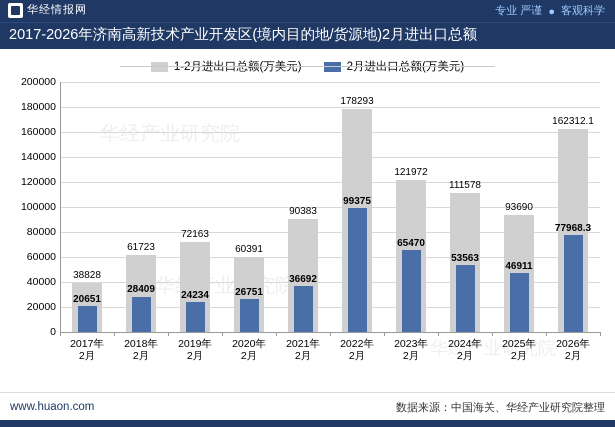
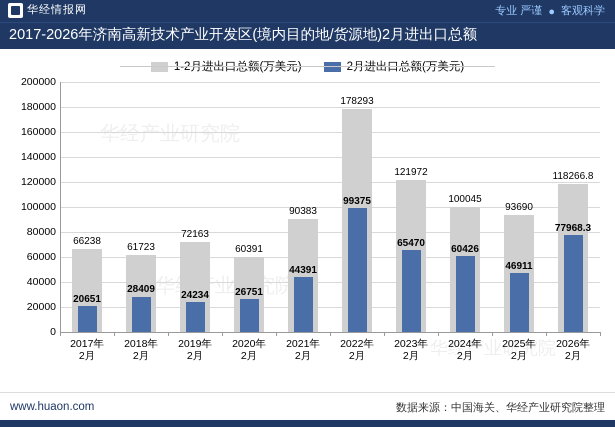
1-2月进出口总额(万美元)/2017年 2月: 38828 -> 66238
2月进出口总额(万美元)/2021年 2月: 36692 -> 44391
1-2月进出口总额(万美元)/2024年 2月: 111578 -> 100045
2月进出口总额(万美元)/2024年 2月: 53563 -> 60426
1-2月进出口总额(万美元)/2026年 2月: 162312.1 -> 118266.8
